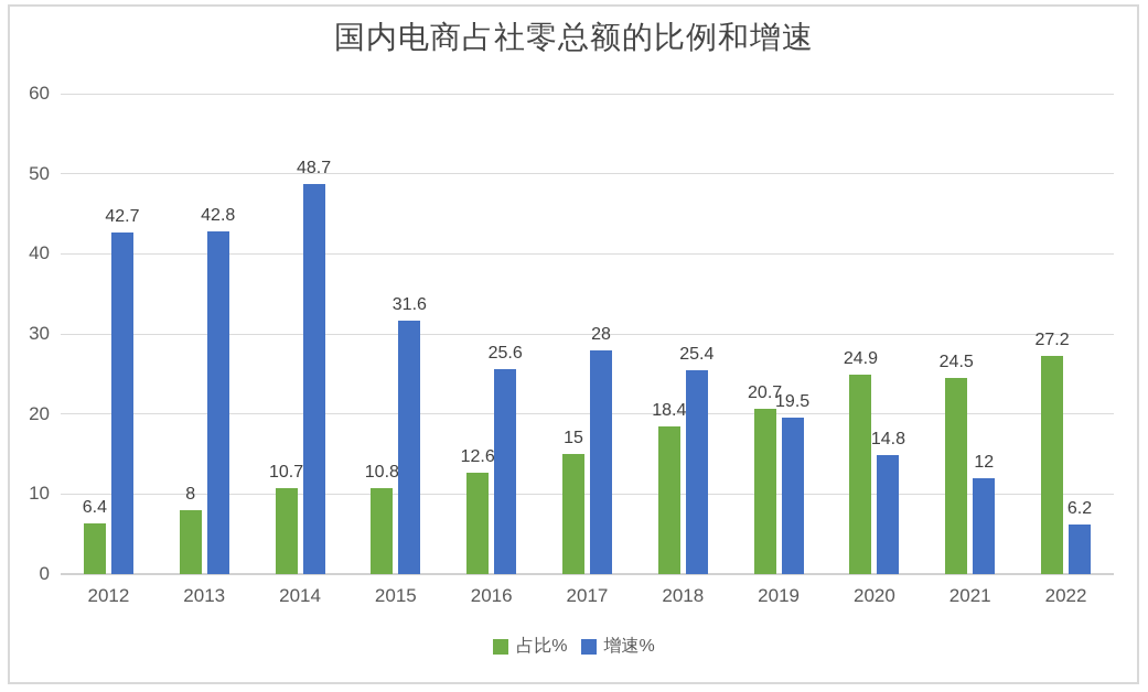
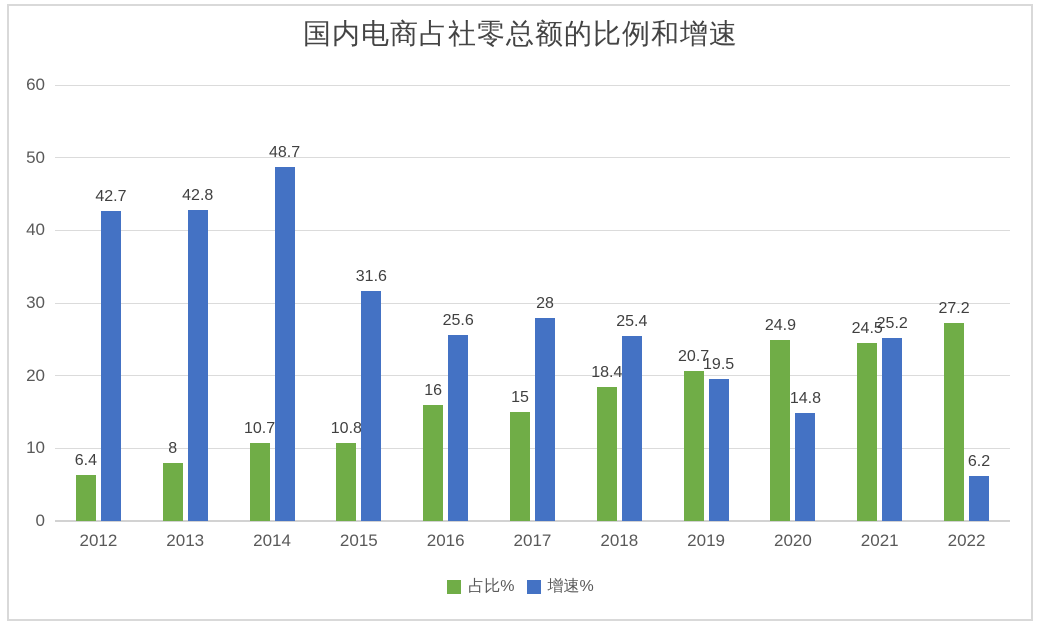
占比%/2016: 12.6 -> 16
增速%/2021: 12 -> 25.2
